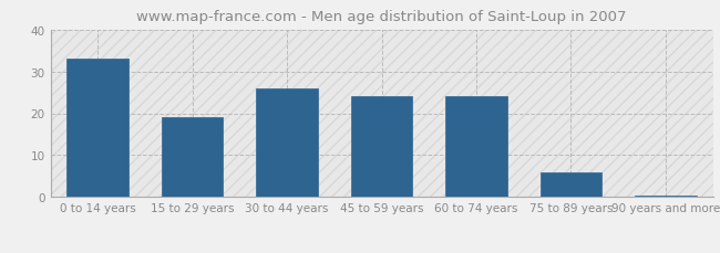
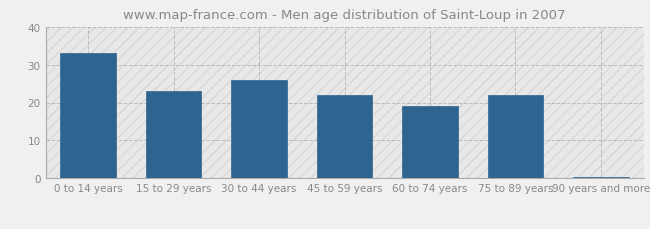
15 to 29 years: 19.0 -> 23.0
45 to 59 years: 24.0 -> 22.0
60 to 74 years: 24.0 -> 19.0
75 to 89 years: 6.0 -> 22.0
